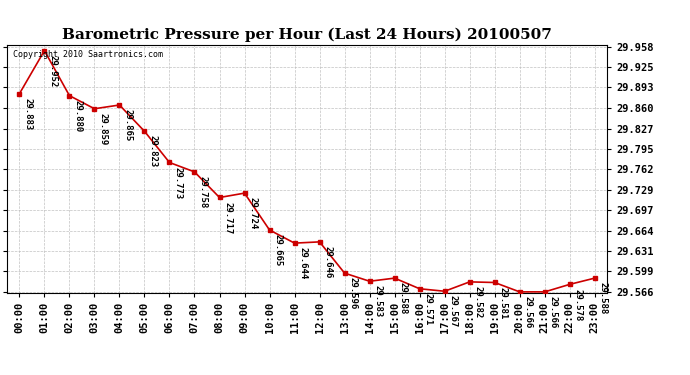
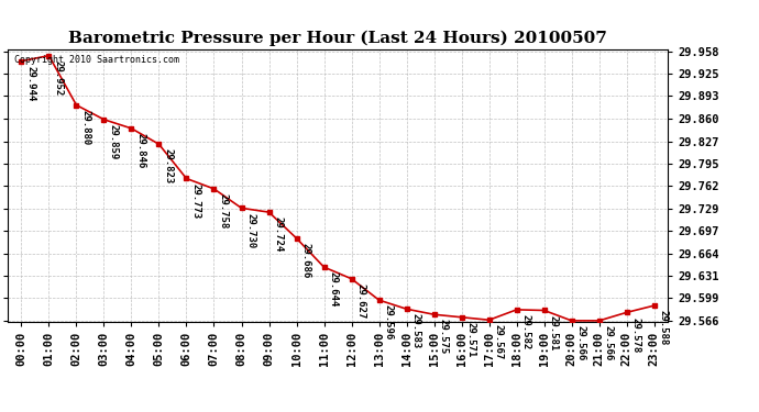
00:00: 29.883 -> 29.944
04:00: 29.865 -> 29.846
08:00: 29.717 -> 29.730
10:00: 29.665 -> 29.686
12:00: 29.646 -> 29.627
15:00: 29.588 -> 29.575
